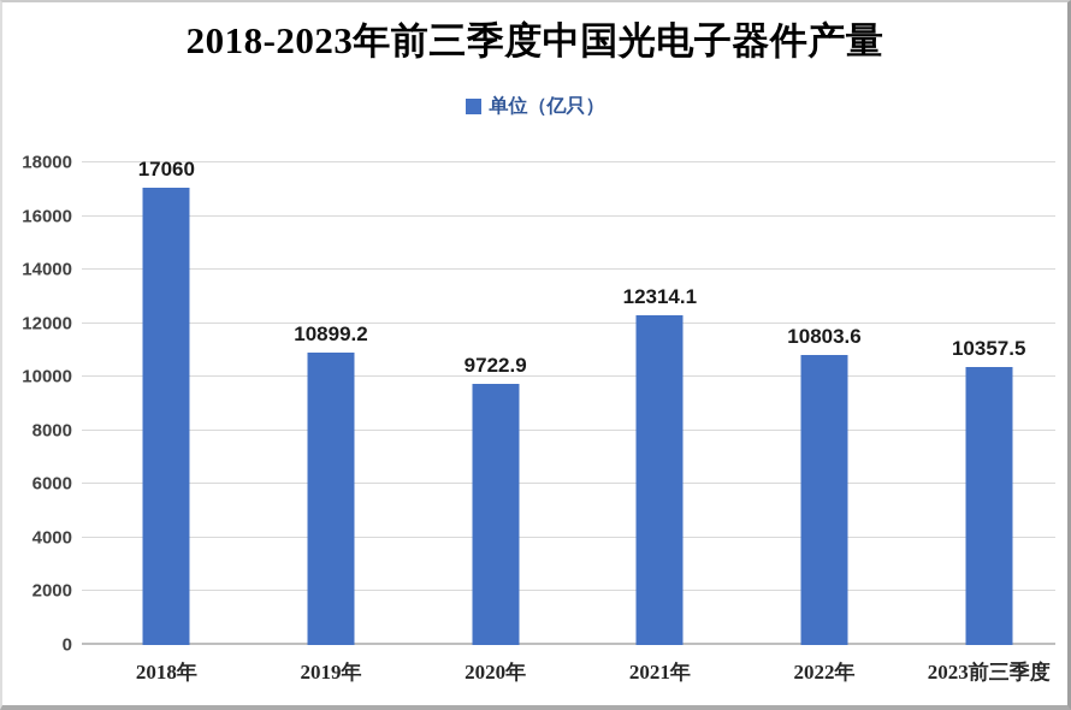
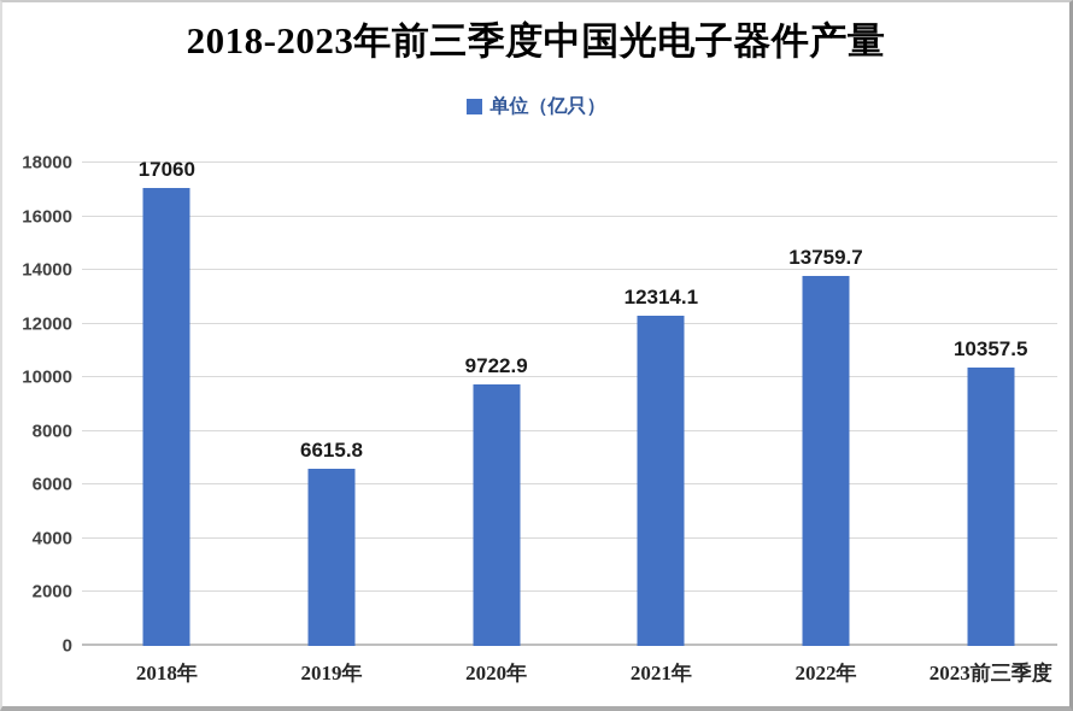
2019年: 10899.2 -> 6615.8
2022年: 10803.6 -> 13759.7
